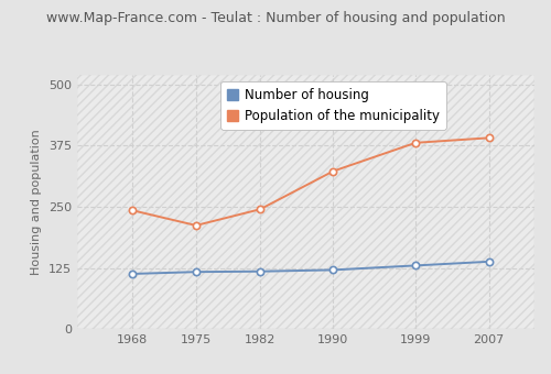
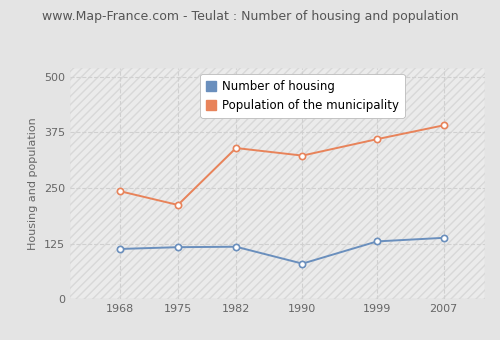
Population of the municipality/1982: 245 -> 340
Number of housing/1990: 121 -> 80
Population of the municipality/1999: 381 -> 360
